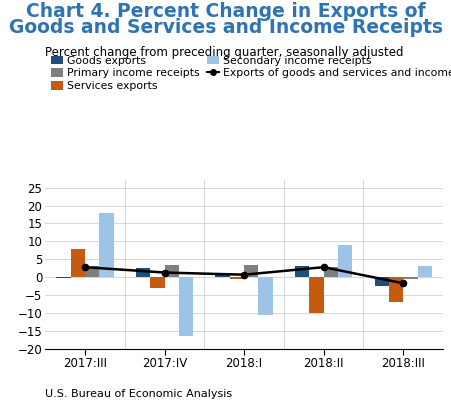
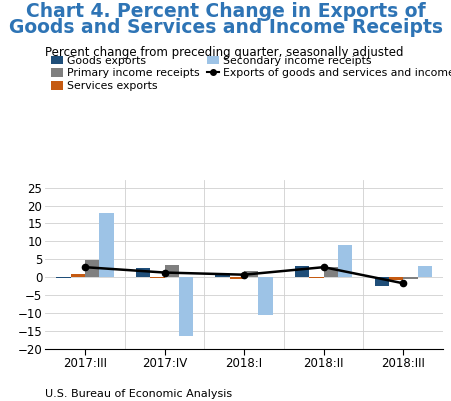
Services exports/2017:III: 8.0 -> 1.0
Primary income receipts/2017:III: 3.0 -> 4.8
Services exports/2017:IV: -3.0 -> -0.3
Primary income receipts/2018:I: 3.5 -> 1.8
Services exports/2018:II: -10.0 -> -0.2
Services exports/2018:III: -7.0 -> -0.7
